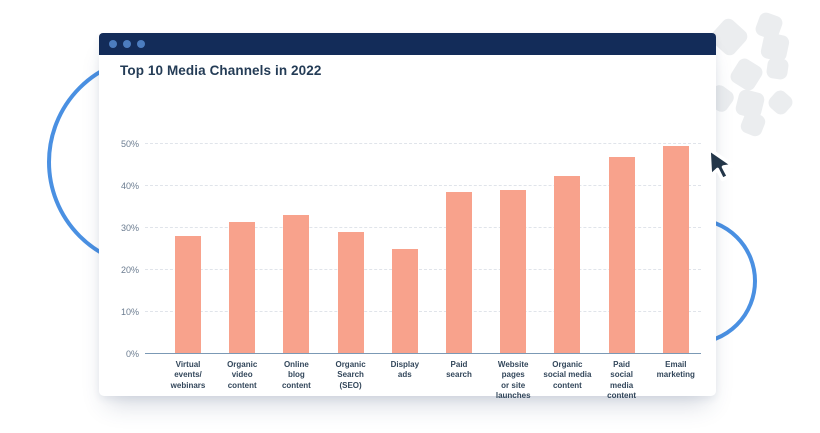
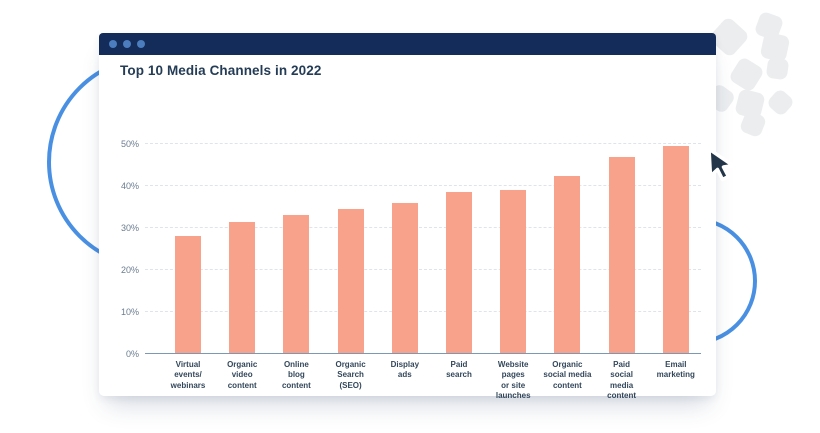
Organic Search (SEO): 29% -> 34%
Display ads: 25% -> 36%
